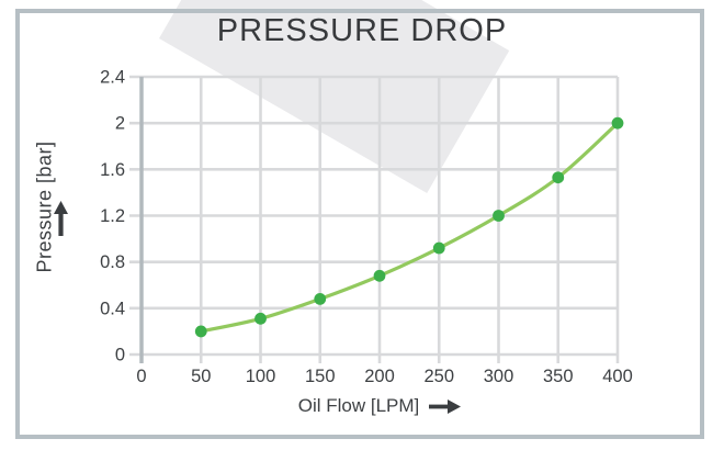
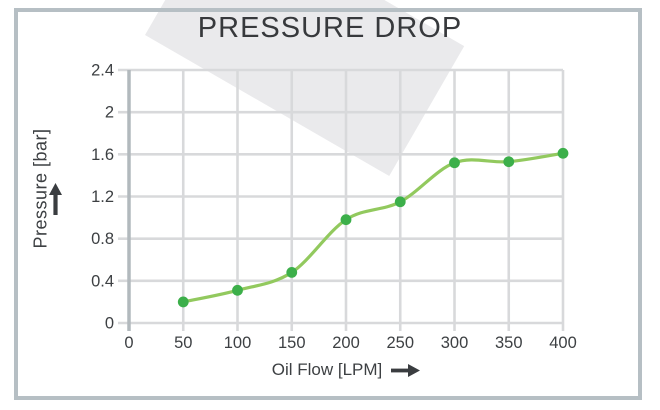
200: 0.68 -> 0.98
250: 0.92 -> 1.15
300: 1.20 -> 1.52
400: 2.00 -> 1.61
